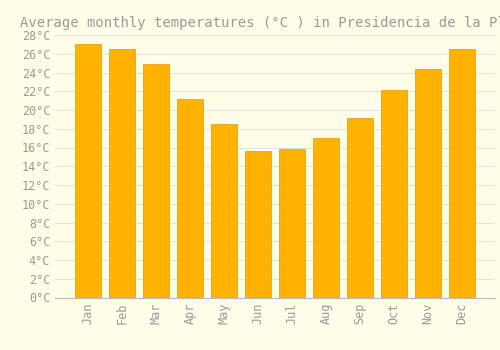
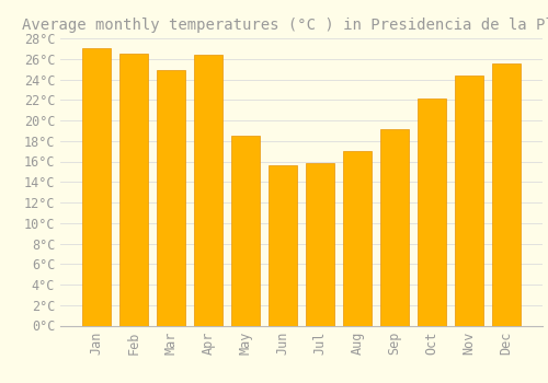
Apr: 21.2°C -> 26.4°C
Dec: 26.5°C -> 25.6°C
